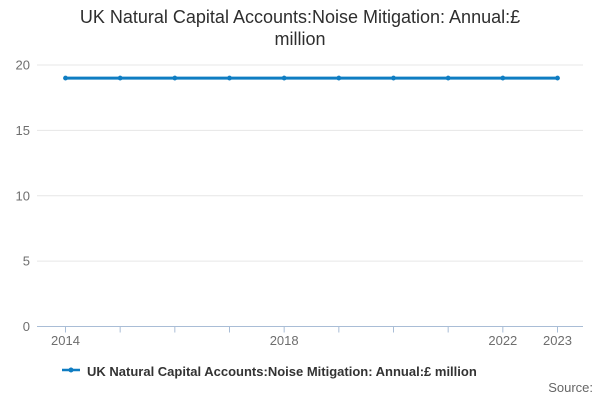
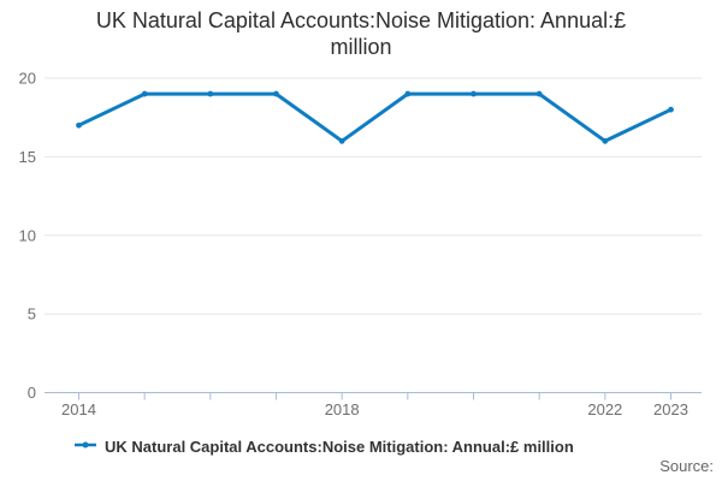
2014: 19 -> 17
2018: 19 -> 16
2022: 19 -> 16
2023: 19 -> 18
